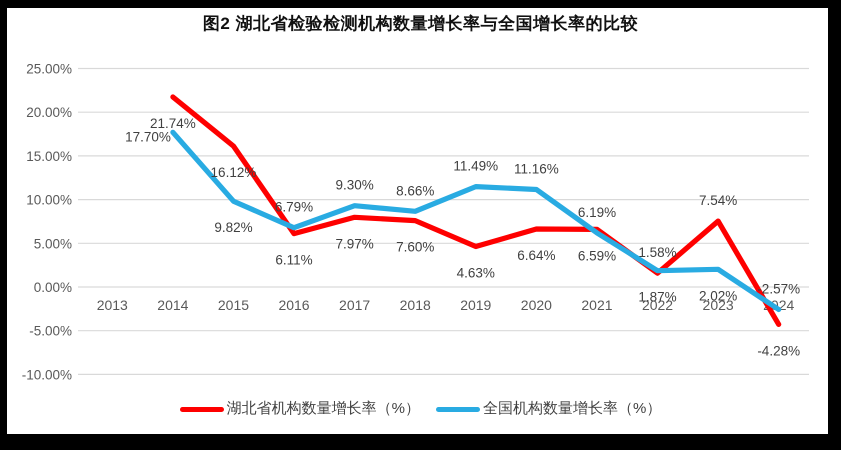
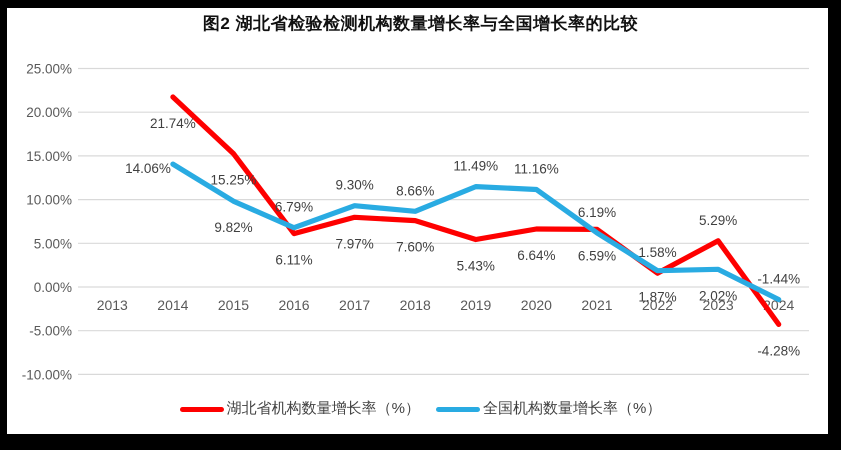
全国机构数量增长率（%）/2014: 17.70% -> 14.06%
湖北省机构数量增长率（%）/2015: 16.12% -> 15.25%
湖北省机构数量增长率（%）/2019: 4.63% -> 5.43%
湖北省机构数量增长率（%）/2023: 7.54% -> 5.29%
全国机构数量增长率（%）/2024: -2.57% -> -1.44%
